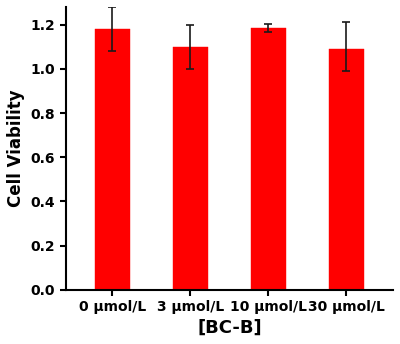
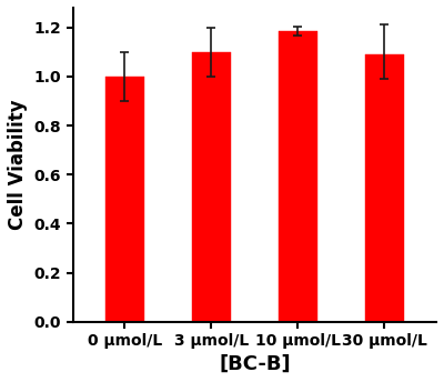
0 μmol/L: 1.180 -> 1.000
